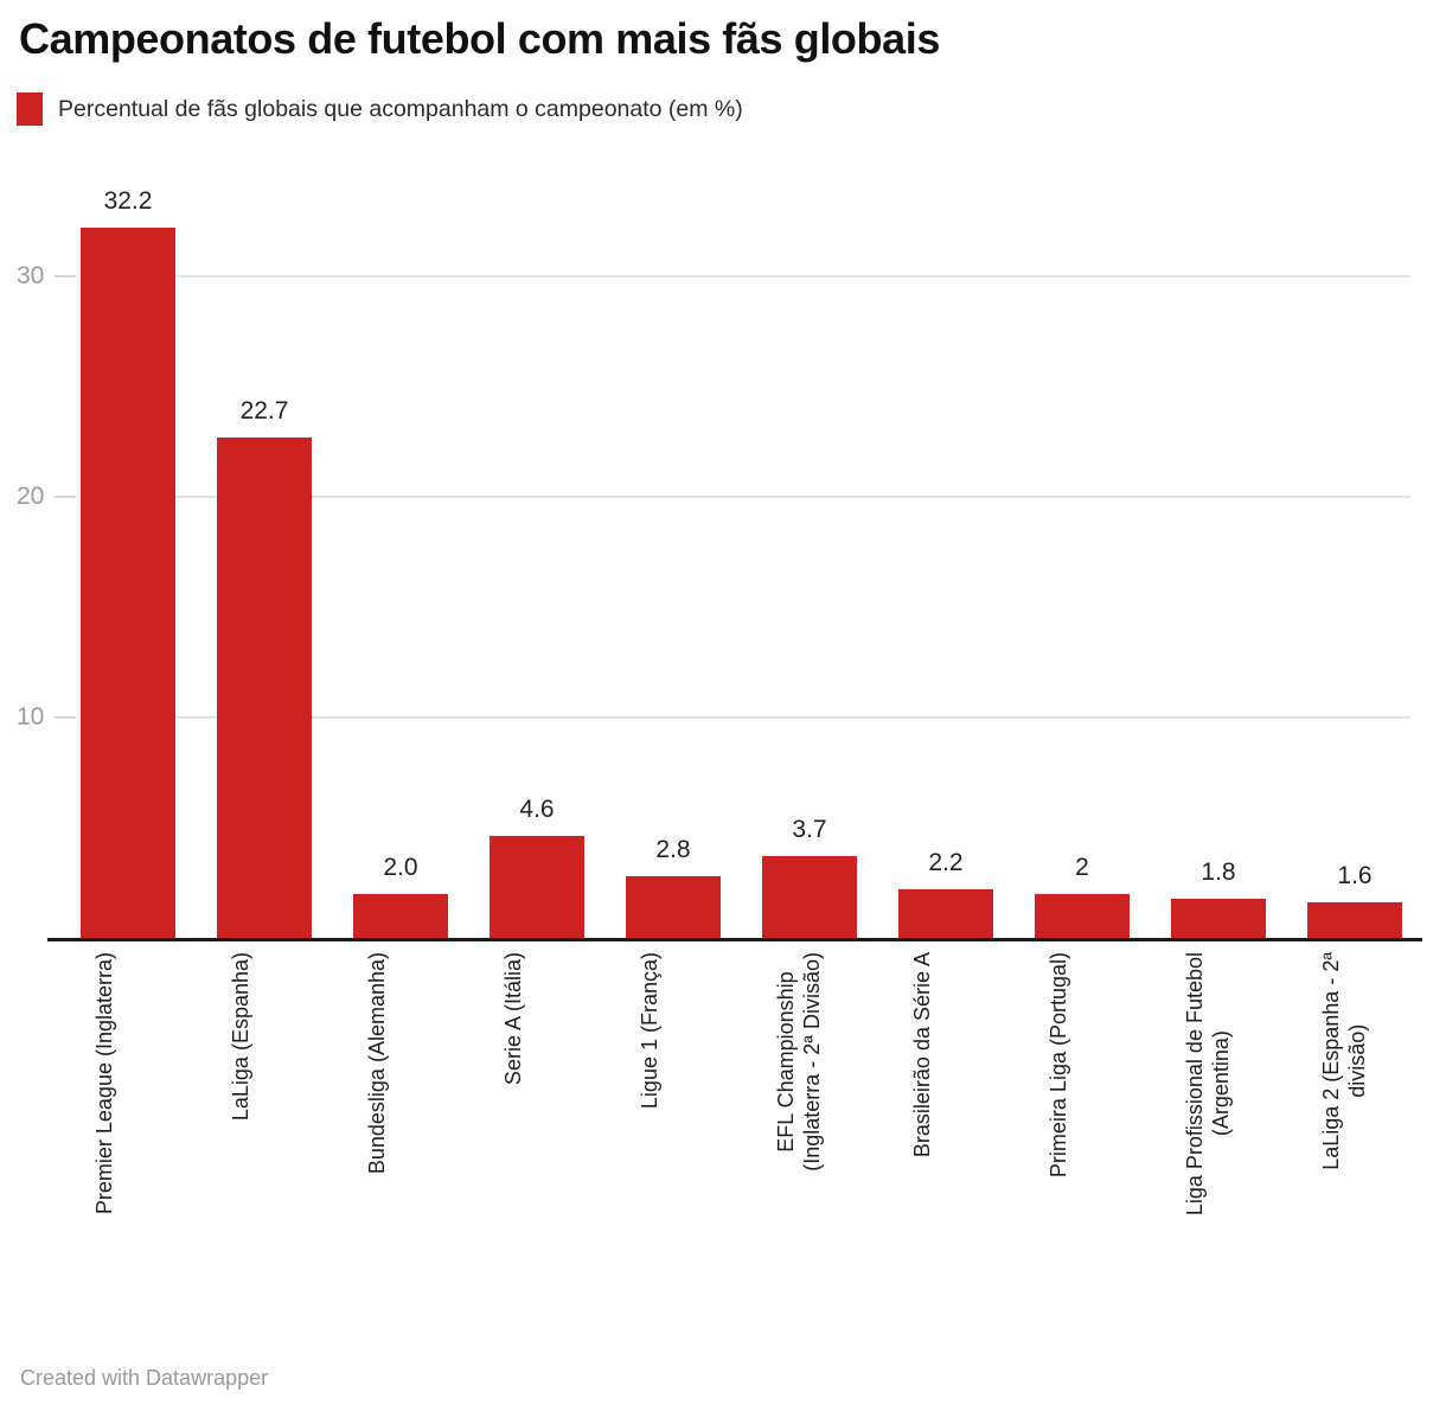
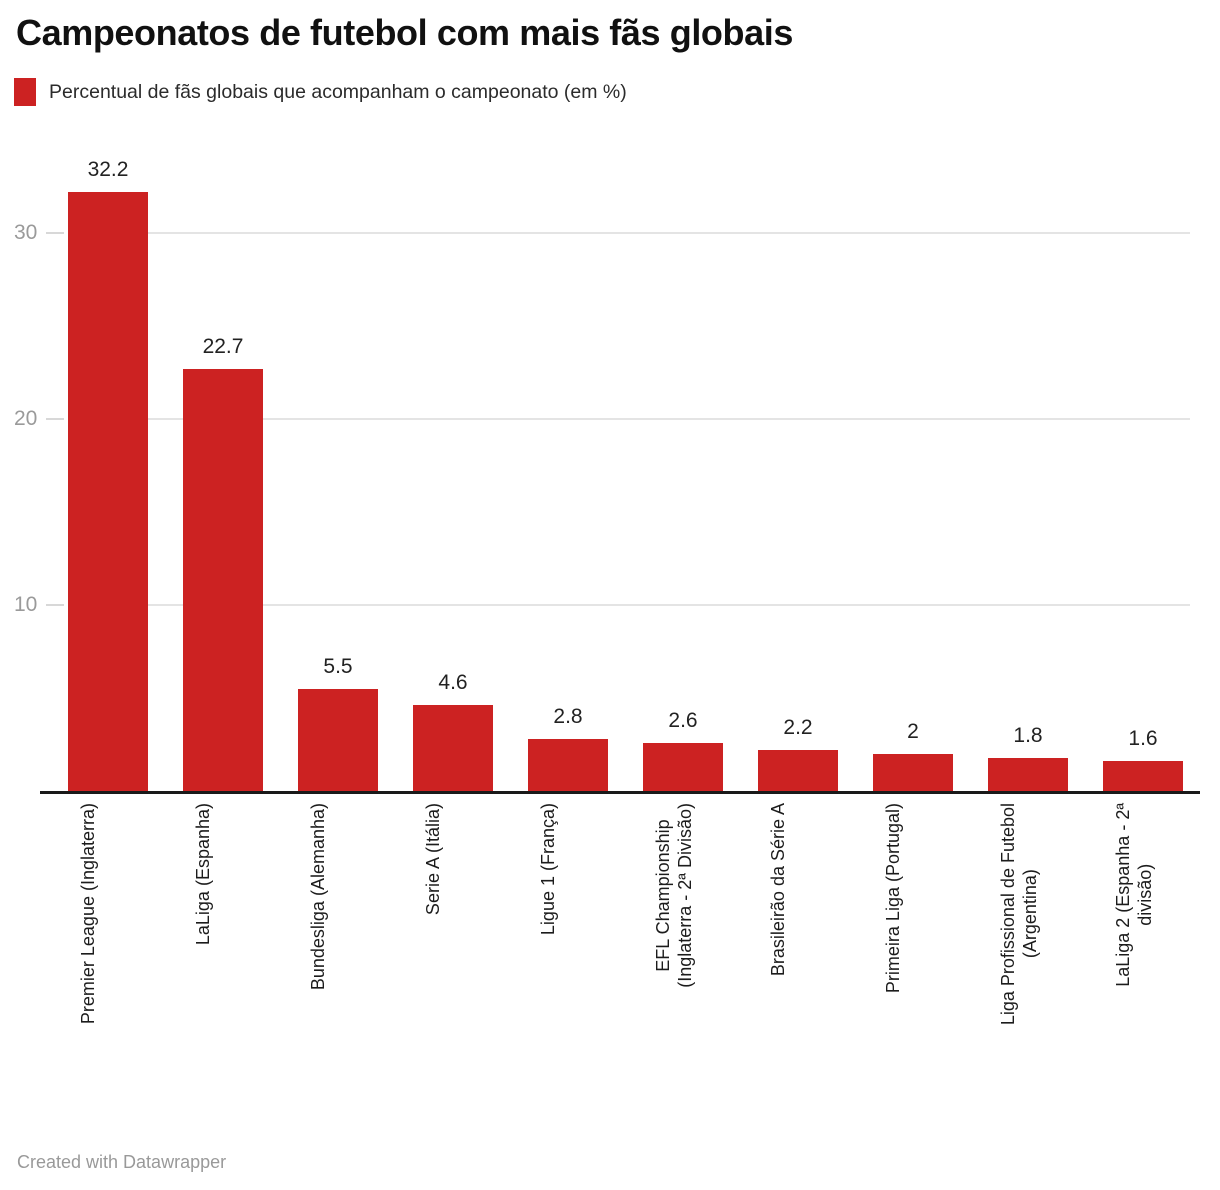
Bundesliga (Alemanha): 2.0 -> 5.5
EFL Championship (Inglaterra - 2ª Divisão): 3.7 -> 2.6
